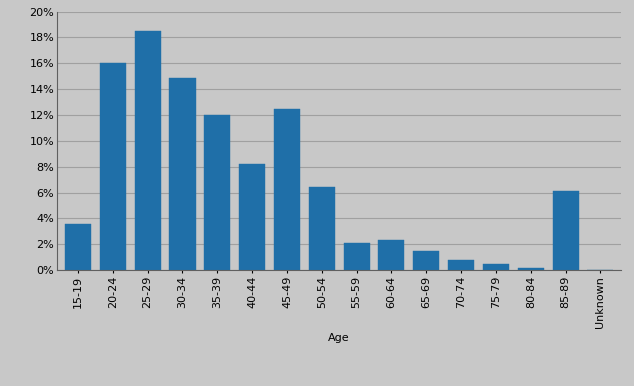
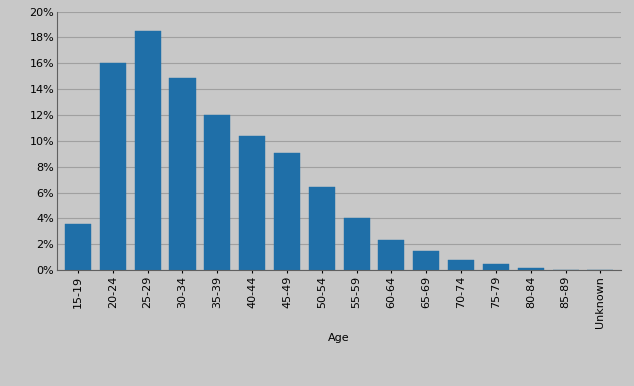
40-44: 8.2% -> 10.4%
45-49: 12.5% -> 9.1%
55-59: 2.1% -> 4.0%
85-89: 6.1% -> 0.1%
